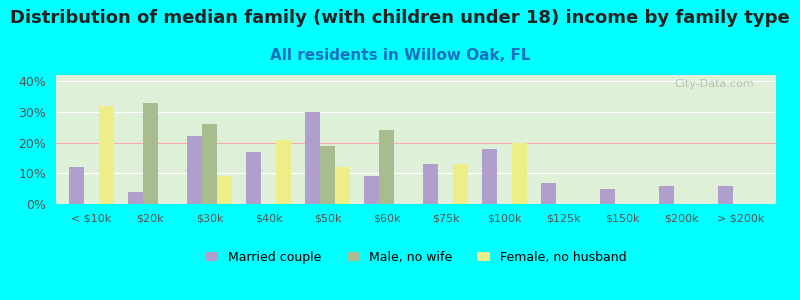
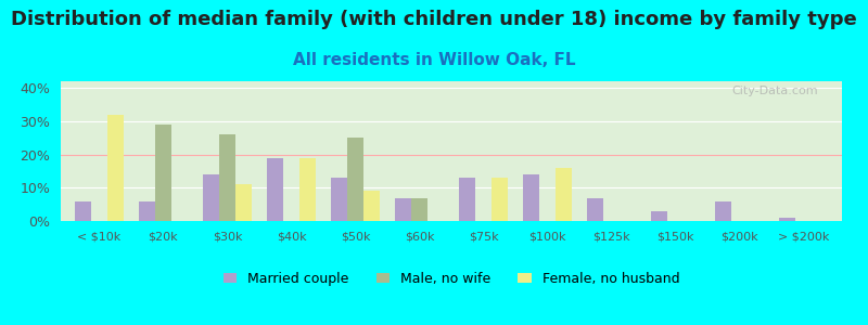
Married couple/< $10k: 12% -> 6%
Married couple/$20k: 4% -> 6%
Male, no wife/$20k: 33% -> 29%
Married couple/$30k: 22% -> 14%
Female, no husband/$30k: 9% -> 11%
Married couple/$40k: 17% -> 19%
Female, no husband/$40k: 21% -> 19%
Married couple/$50k: 30% -> 13%
Male, no wife/$50k: 19% -> 25%
Female, no husband/$50k: 12% -> 9%
Married couple/$60k: 9% -> 7%
Male, no wife/$60k: 24% -> 7%
Married couple/$100k: 18% -> 14%
Female, no husband/$100k: 20% -> 16%
Married couple/$150k: 5% -> 3%
Married couple/> $200k: 6% -> 1%
